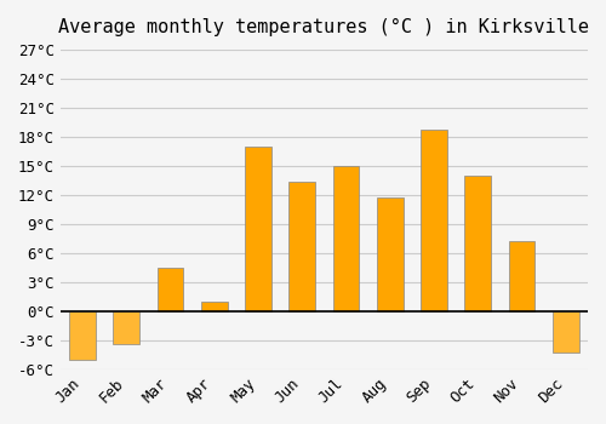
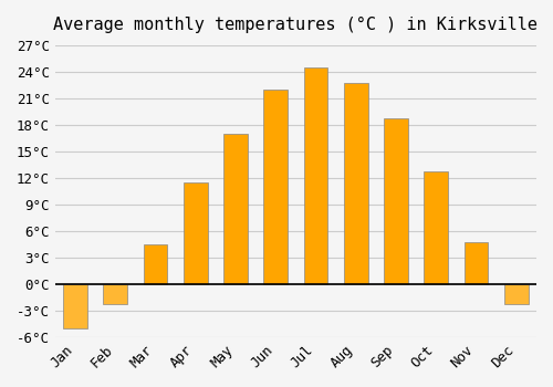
Feb: -3.4°C -> -2.2°C
Apr: 1.0°C -> 11.5°C
Jun: 13.4°C -> 22.0°C
Jul: 15.0°C -> 24.5°C
Aug: 11.8°C -> 22.8°C
Oct: 14.0°C -> 12.8°C
Nov: 7.2°C -> 4.8°C
Dec: -4.2°C -> -2.2°C
